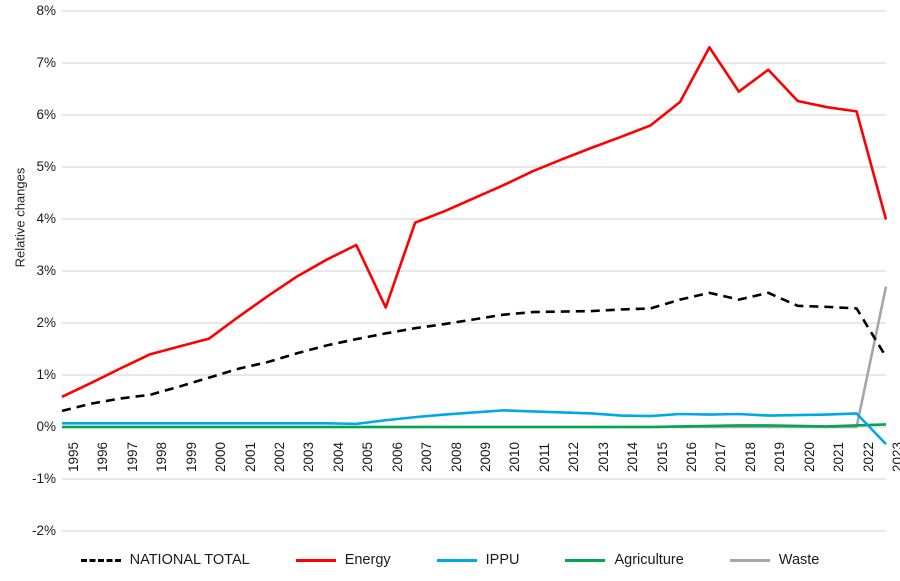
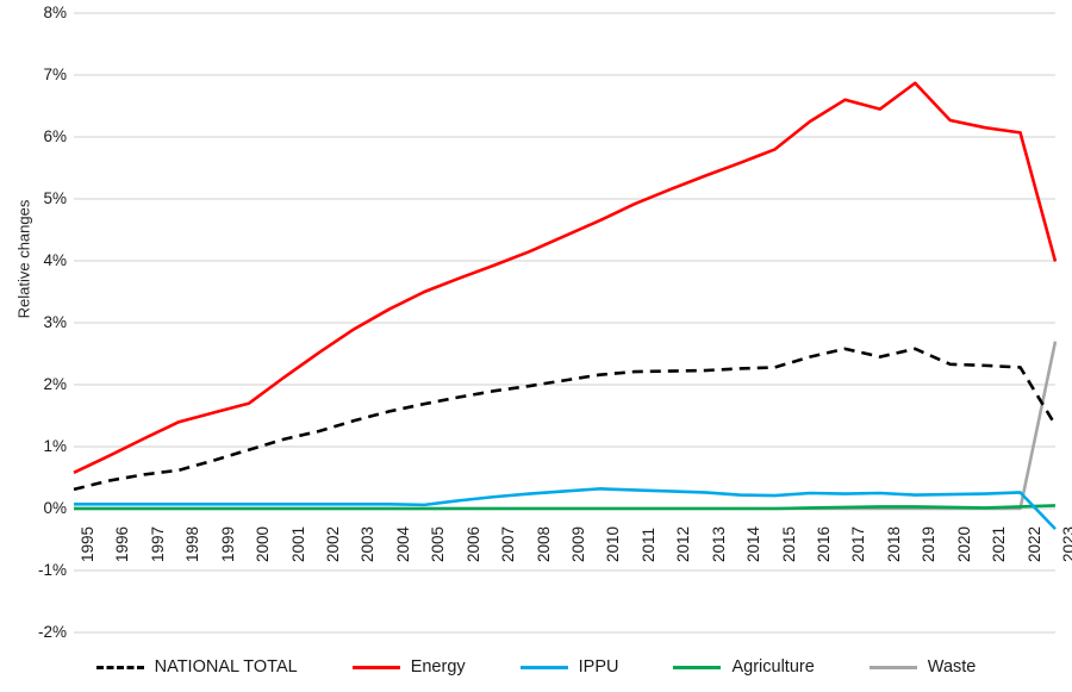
Energy/2006: 2.3% -> 3.7%
Energy/2017: 7.3% -> 6.6%
